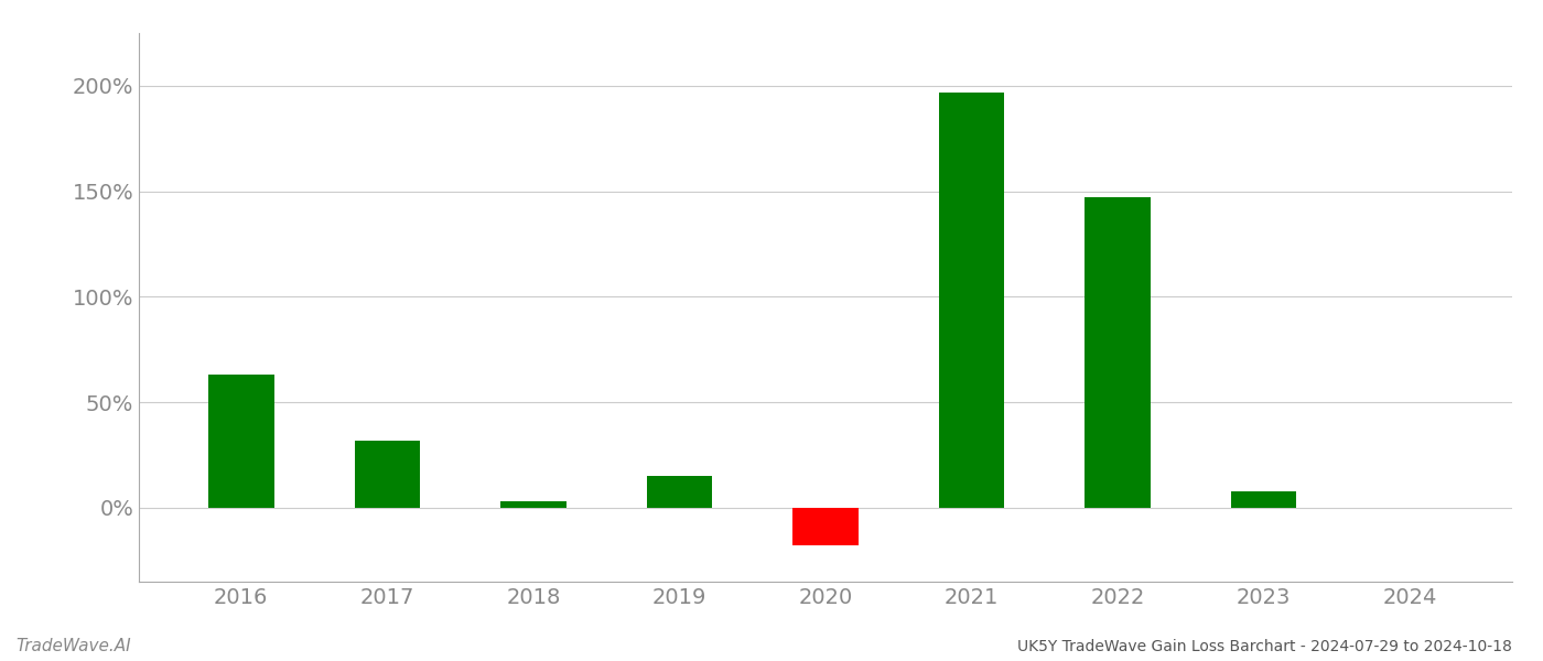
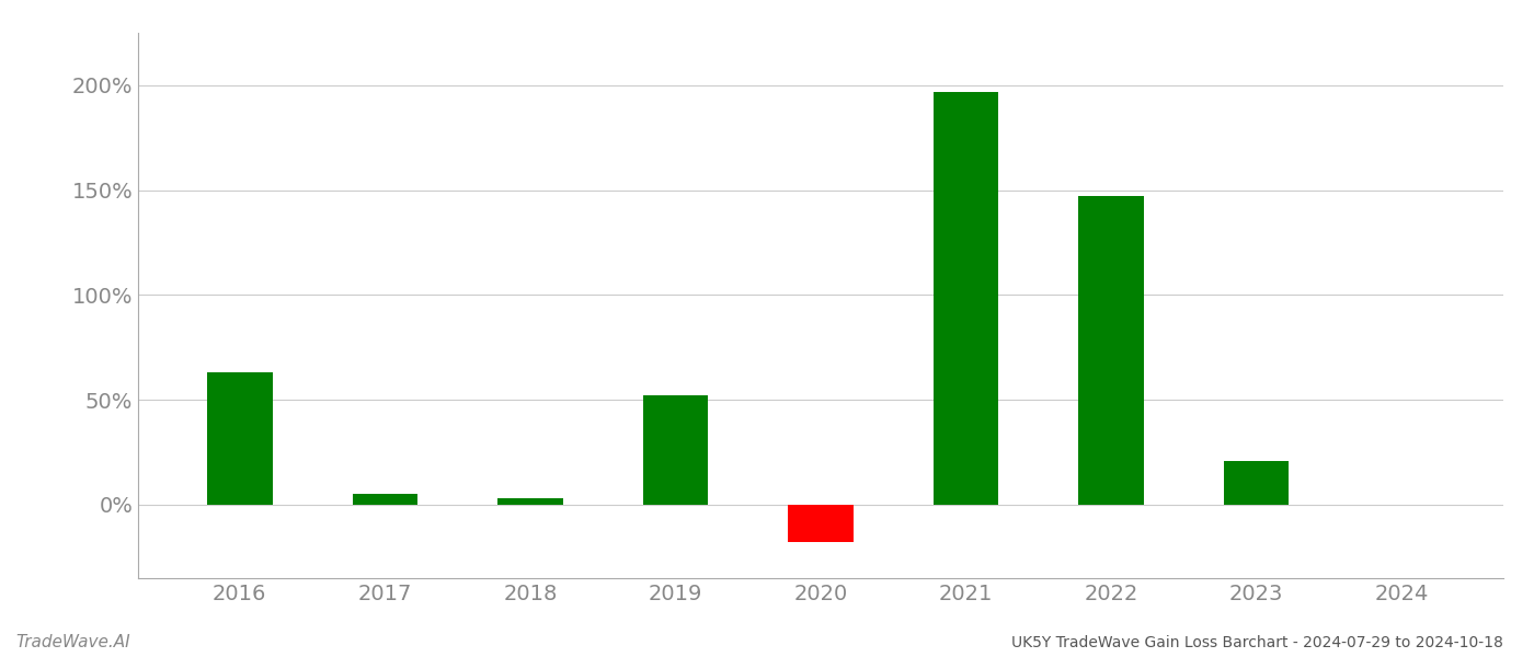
2017: 32% -> 5%
2019: 15% -> 52%
2023: 8% -> 21%
